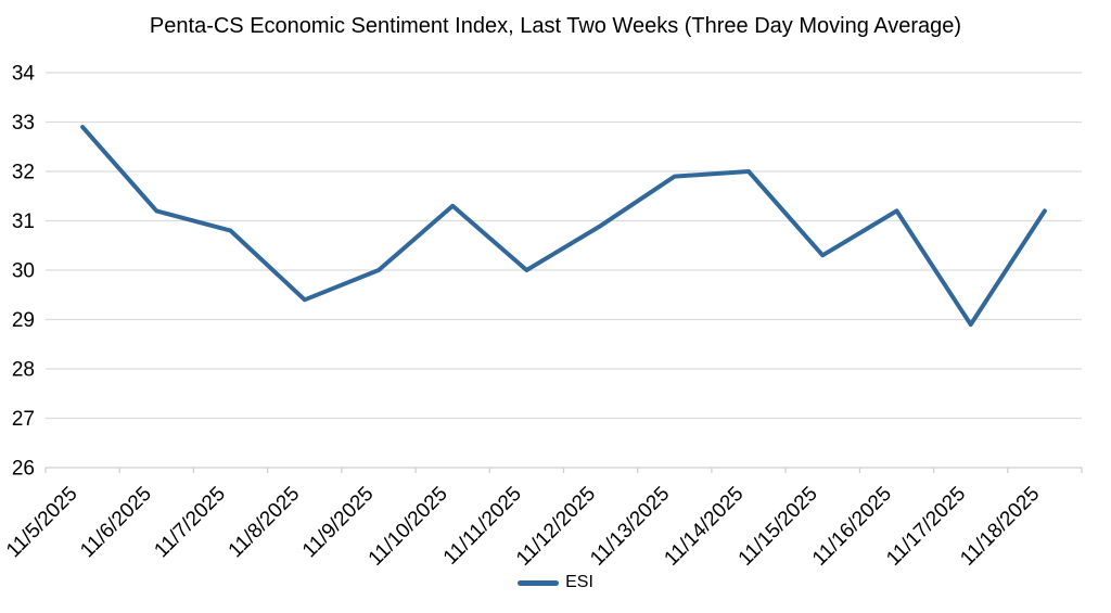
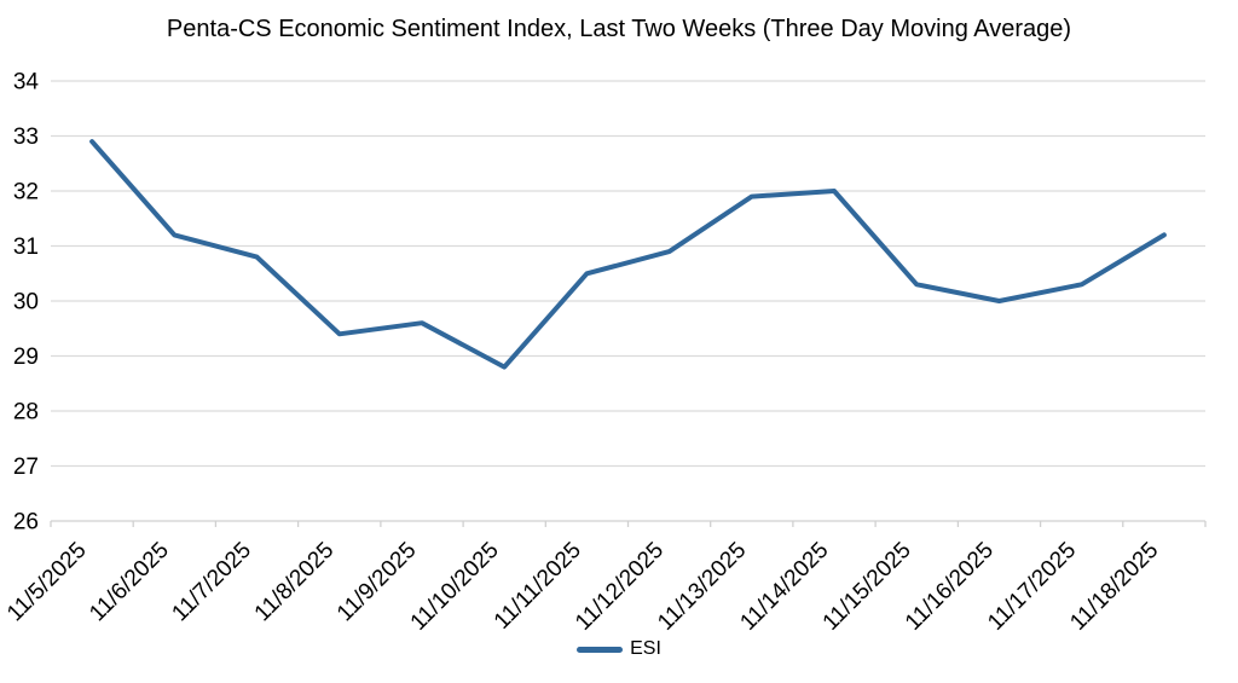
11/9/2025: 30.0 -> 29.6
11/10/2025: 31.3 -> 28.8
11/11/2025: 30.0 -> 30.5
11/16/2025: 31.2 -> 30.0
11/17/2025: 28.9 -> 30.3
